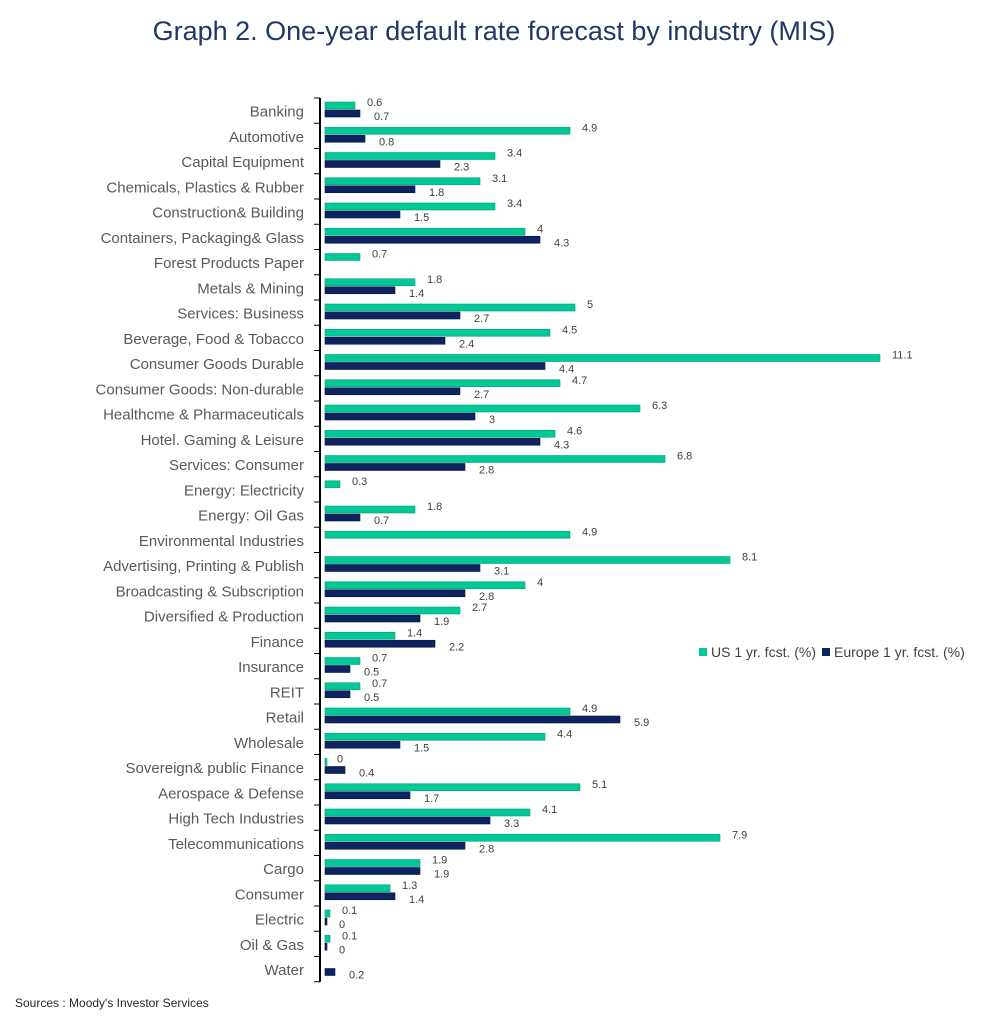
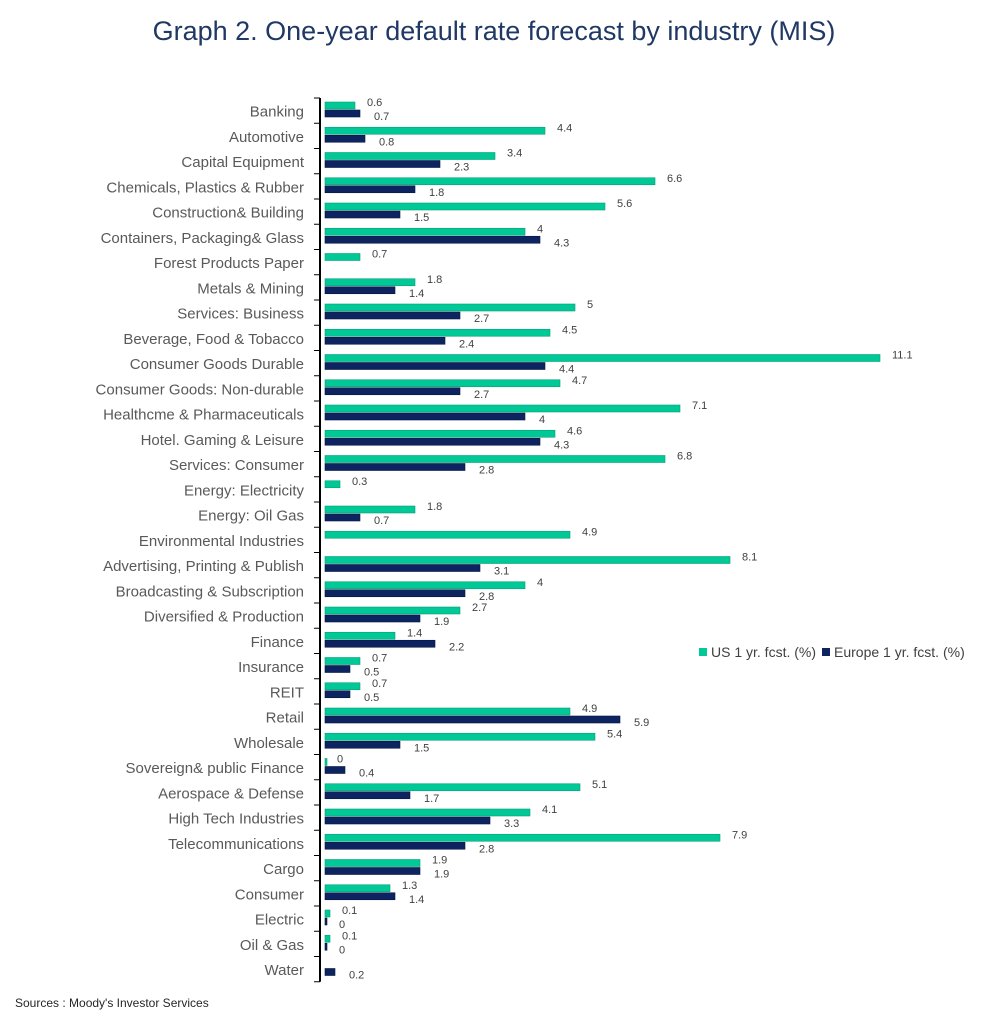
US 1 yr. fcst. (%)/Automotive: 4.9 -> 4.4
US 1 yr. fcst. (%)/Chemicals, Plastics & Rubber: 3.1 -> 6.6
US 1 yr. fcst. (%)/Construction& Building: 3.4 -> 5.6
US 1 yr. fcst. (%)/Healthcme & Pharmaceuticals: 6.3 -> 7.1
Europe 1 yr. fcst. (%)/Healthcme & Pharmaceuticals: 3 -> 4
US 1 yr. fcst. (%)/Wholesale: 4.4 -> 5.4
